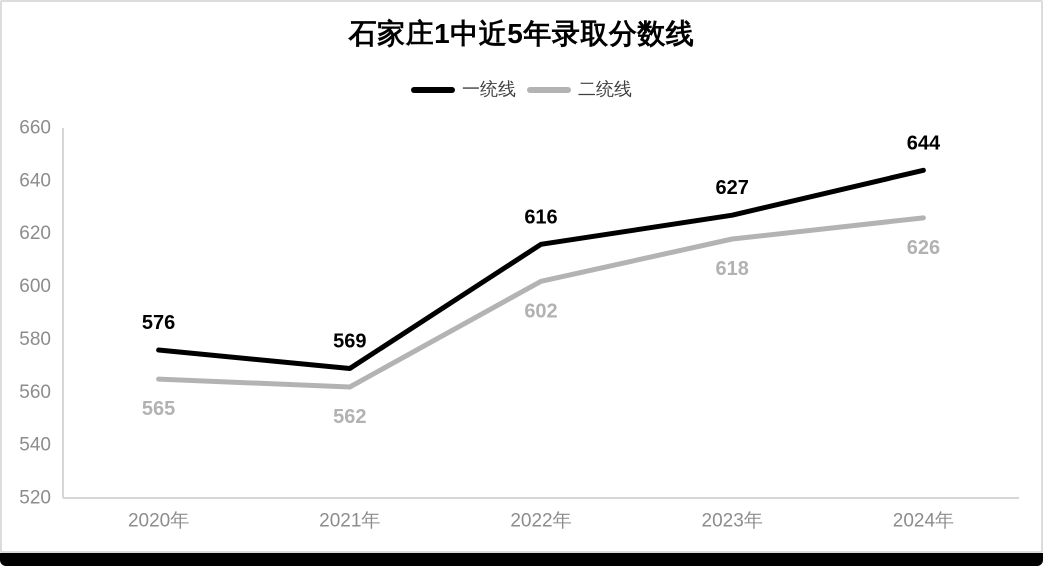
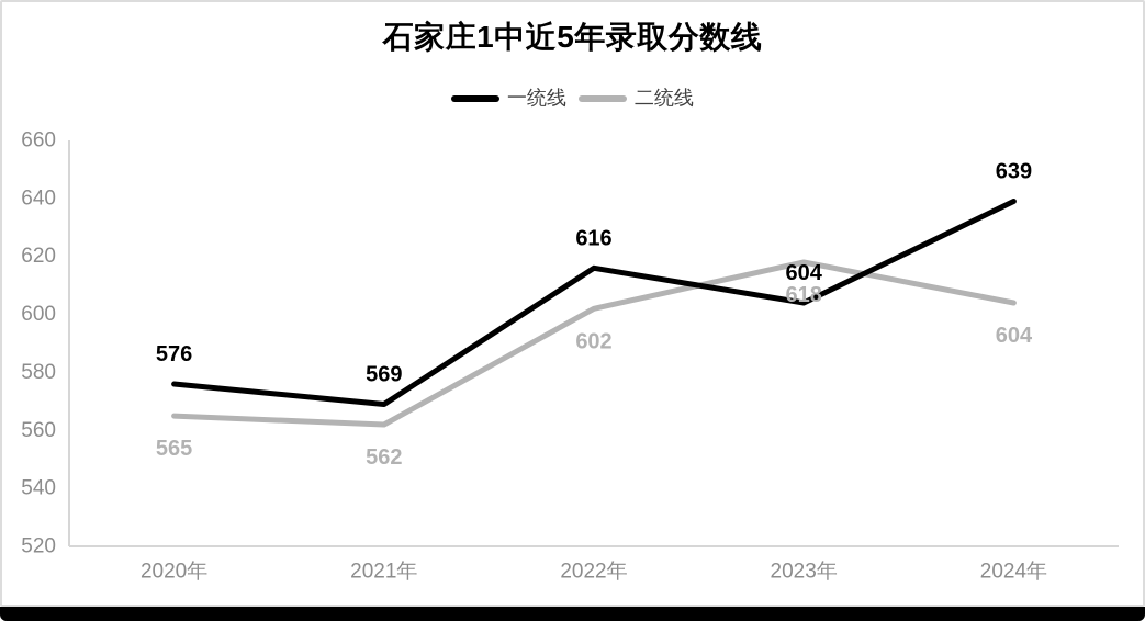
一统线/2023年: 627 -> 604
一统线/2024年: 644 -> 639
二统线/2024年: 626 -> 604
